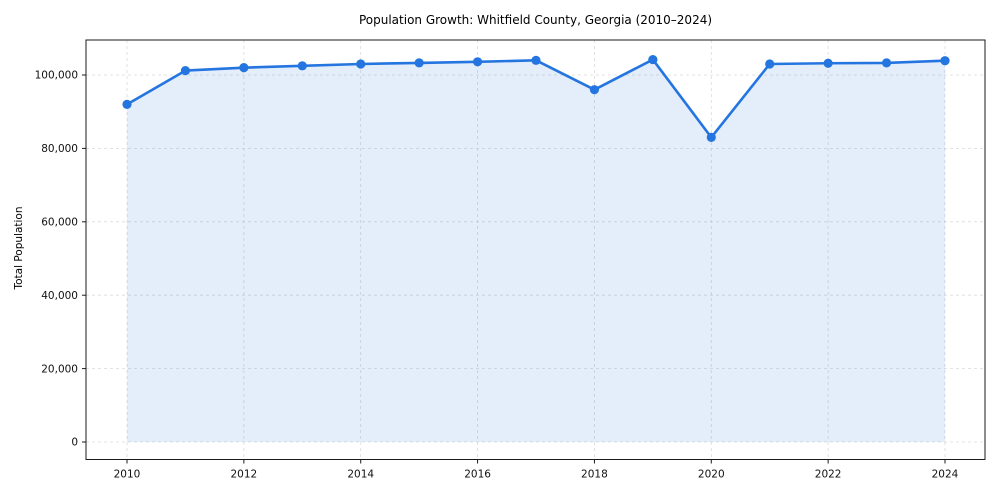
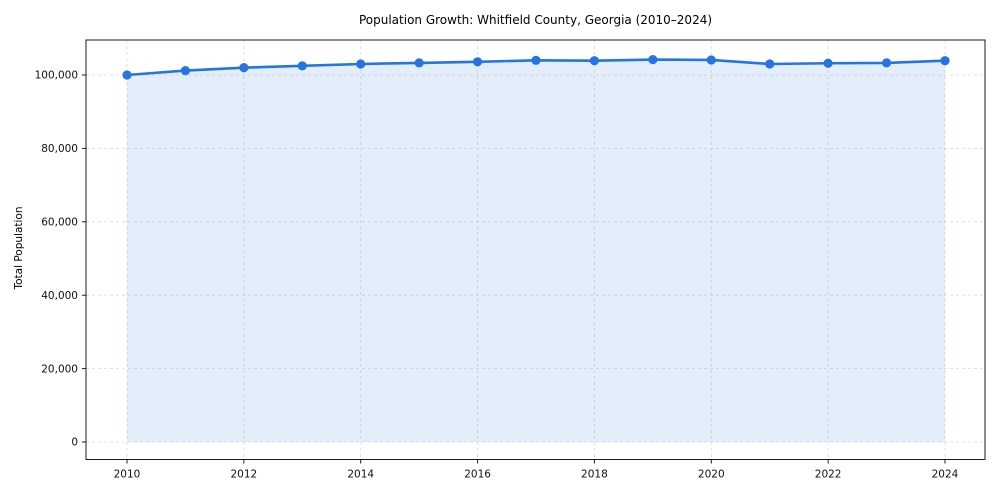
2010: 92000 -> 100000
2018: 96000 -> 104000
2020: 83000 -> 104000
